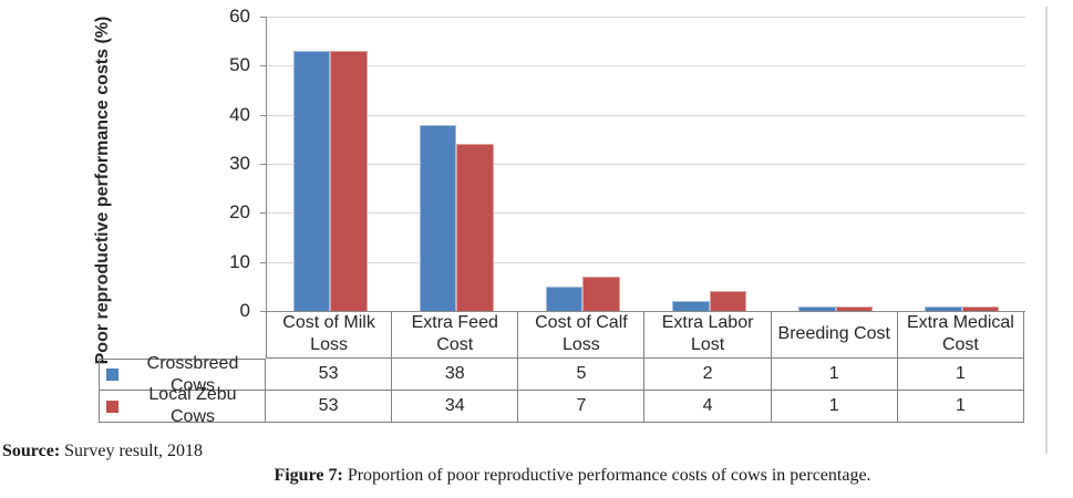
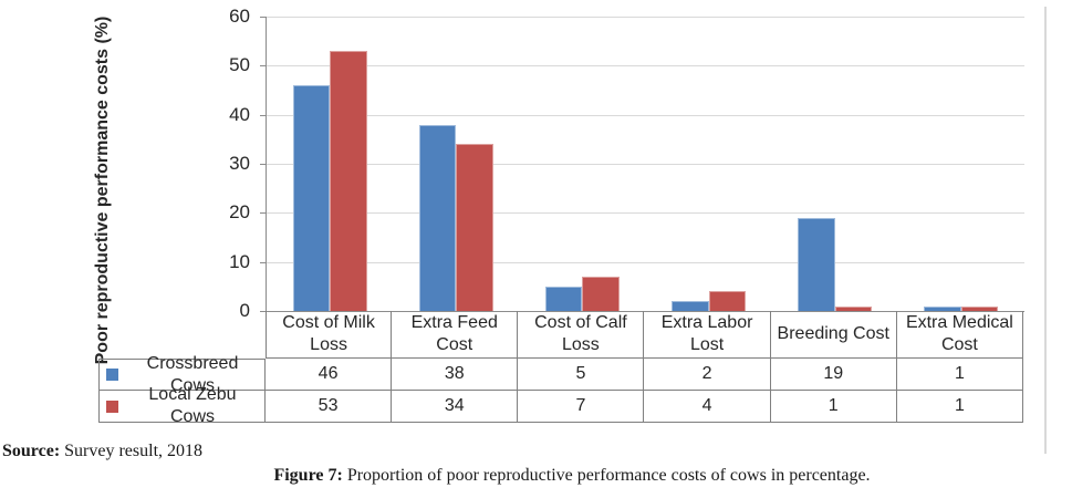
Crossbreed Cows/Cost of Milk Loss: 53 -> 46
Crossbreed Cows/Breeding Cost: 1 -> 19
